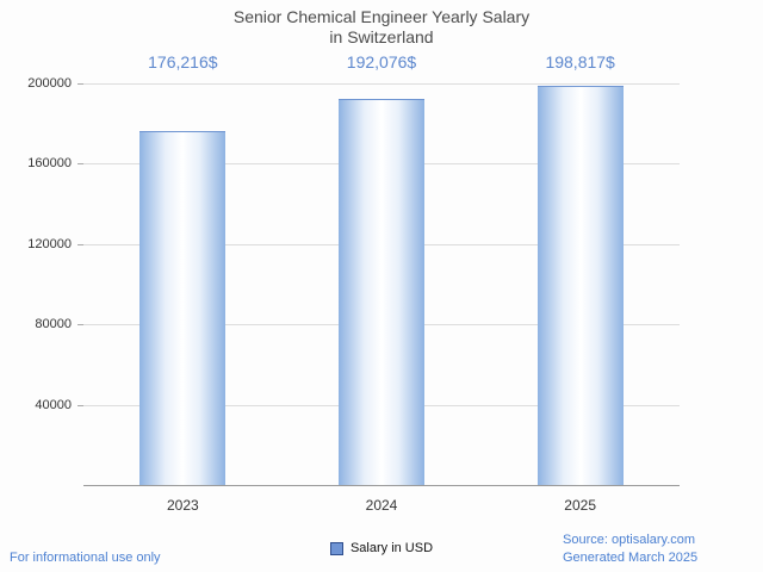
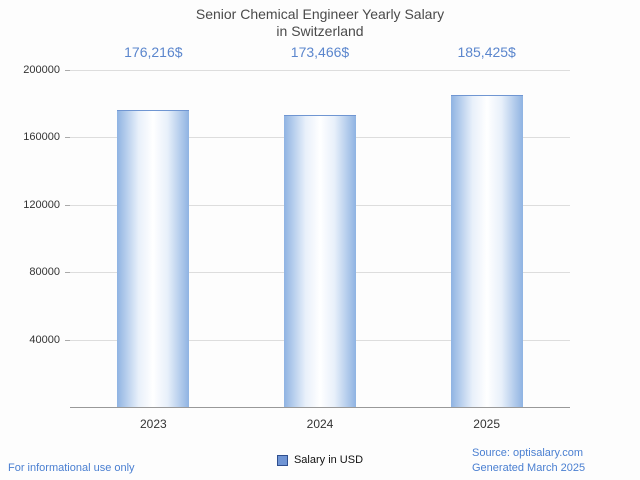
2024: 192,076 -> 173,466
2025: 198,817 -> 185,425
